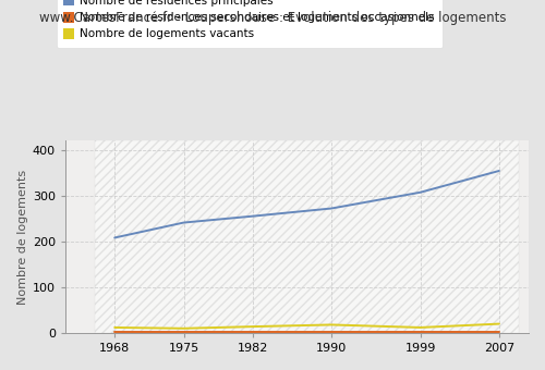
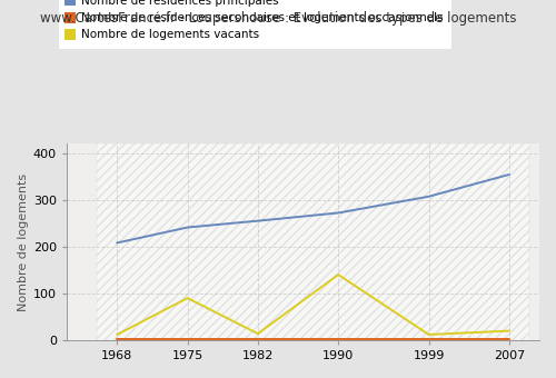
Nombre de logements vacants/1975: 10 -> 90
Nombre de logements vacants/1990: 18 -> 140
